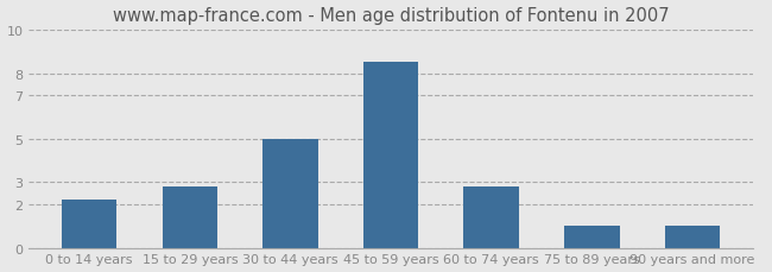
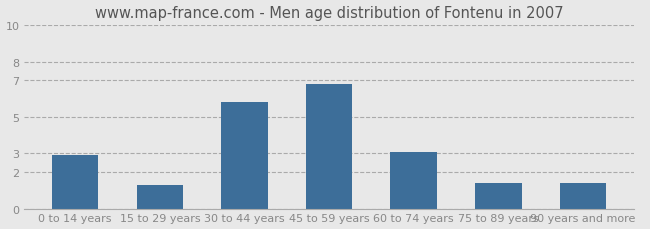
0 to 14 years: 2.2 -> 2.9
15 to 29 years: 2.8 -> 1.3
30 to 44 years: 5.0 -> 5.8
45 to 59 years: 8.5 -> 6.8
60 to 74 years: 2.8 -> 3.1
75 to 89 years: 1.0 -> 1.4
90 years and more: 1.0 -> 1.4
